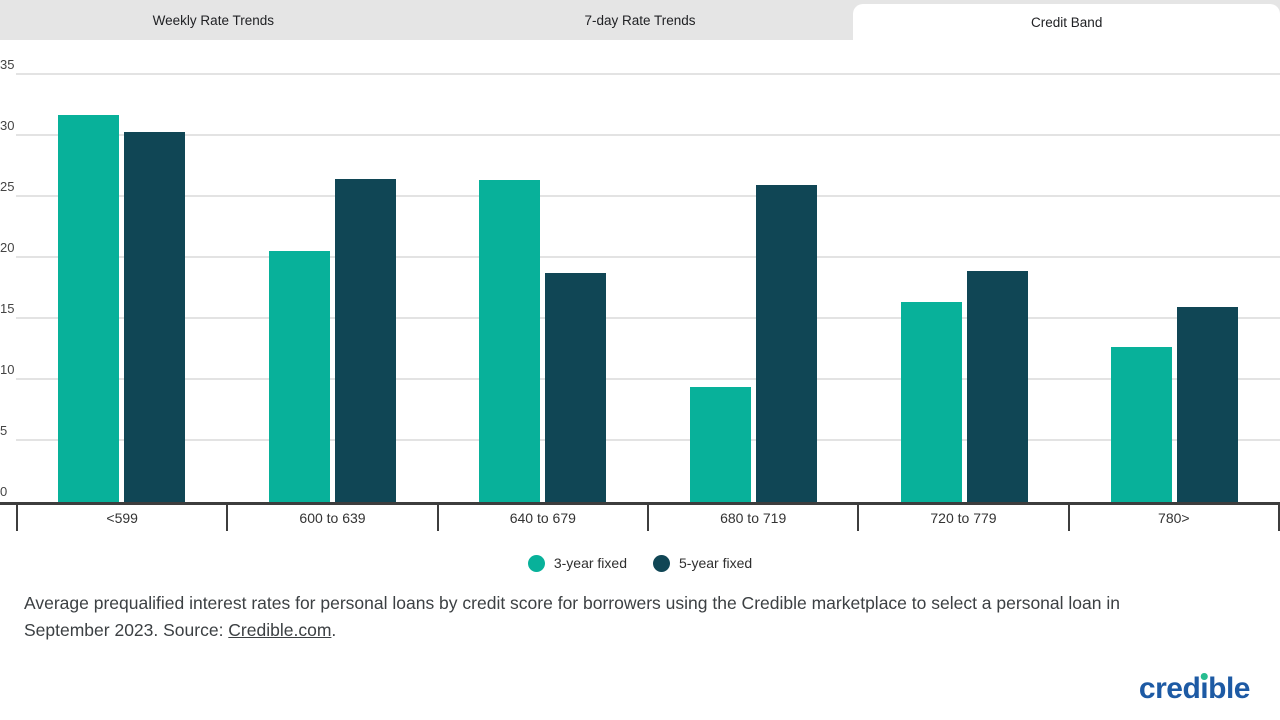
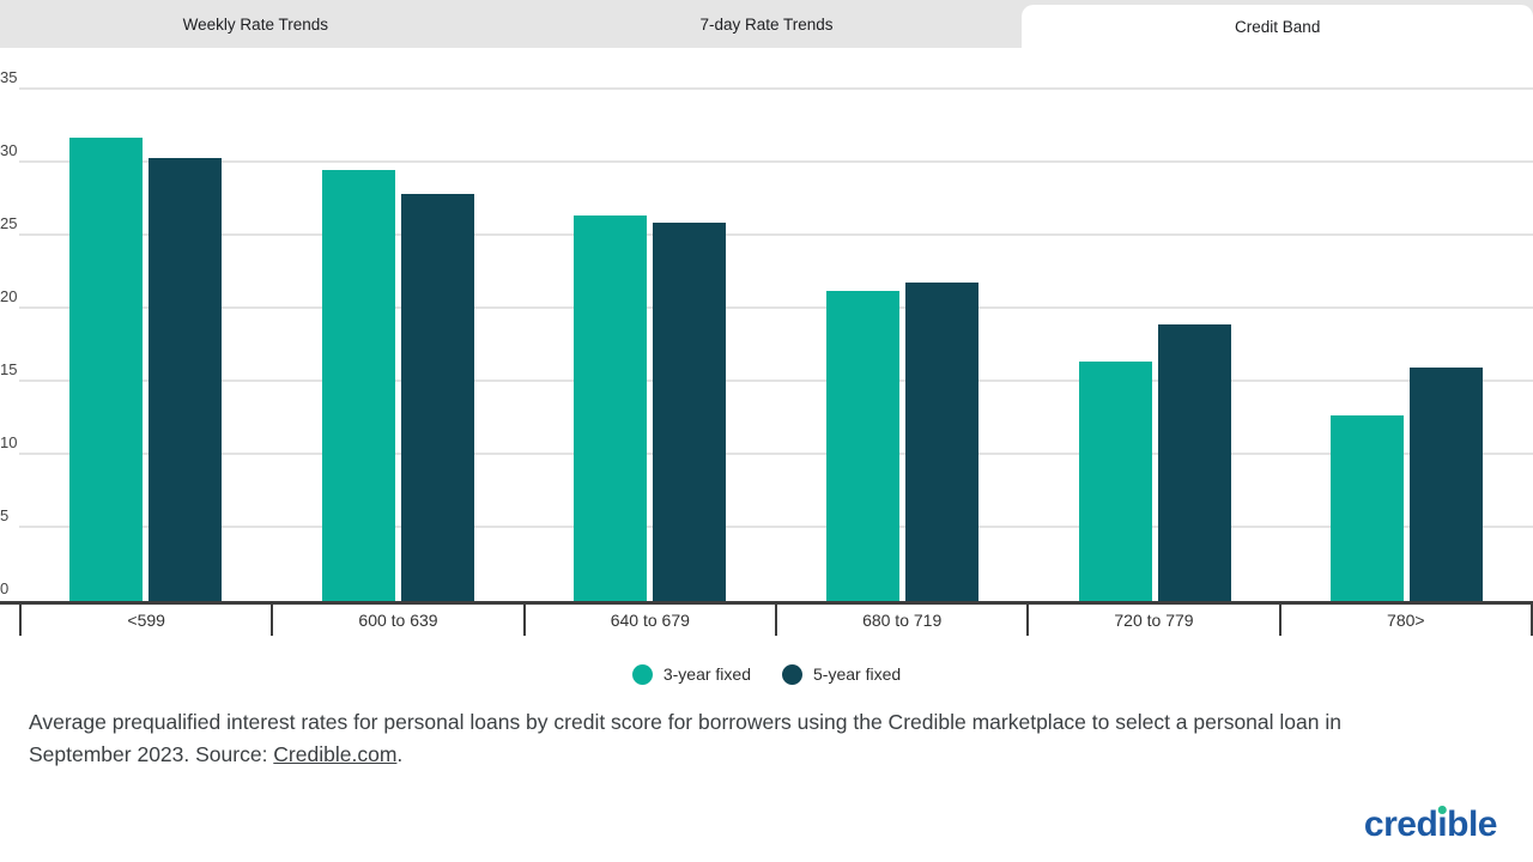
3-year fixed/600 to 639: 20.6 -> 29.5
5-year fixed/600 to 639: 26.5 -> 27.9
5-year fixed/640 to 679: 18.8 -> 25.9
3-year fixed/680 to 719: 9.4 -> 21.2
5-year fixed/680 to 719: 26.0 -> 21.8
